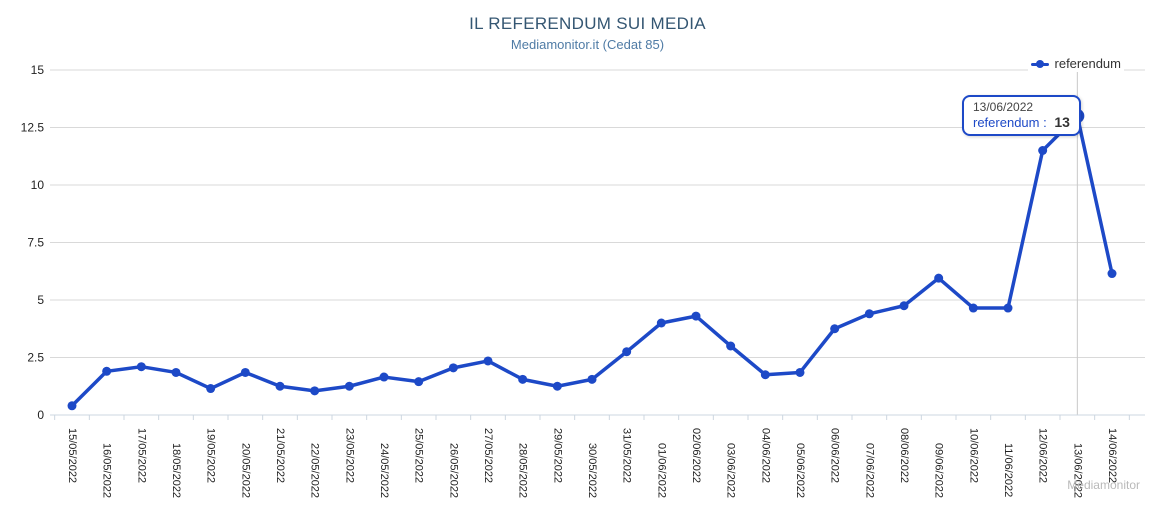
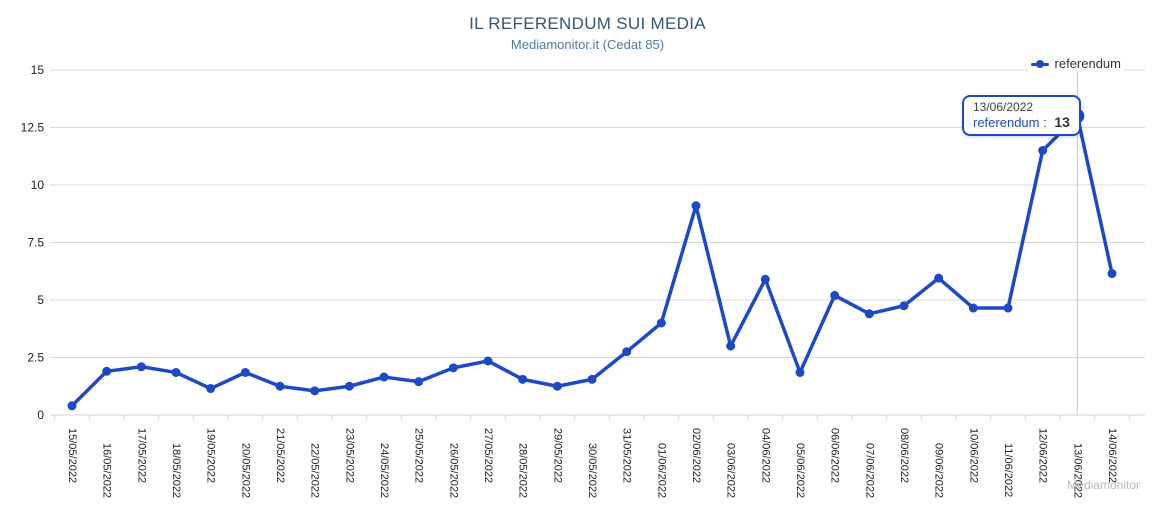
02/06/2022: 4.3 -> 9.1
04/06/2022: 1.8 -> 5.9
06/06/2022: 3.8 -> 5.2
